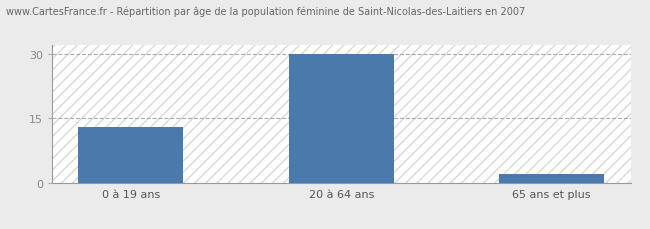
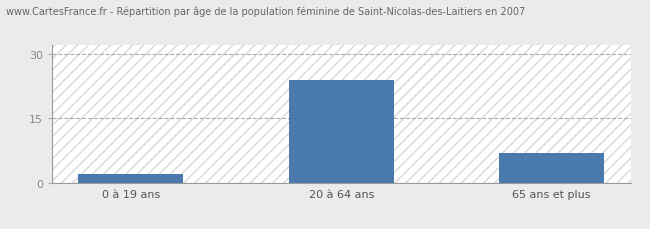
0 à 19 ans: 13 -> 2
20 à 64 ans: 30 -> 24
65 ans et plus: 2 -> 7
